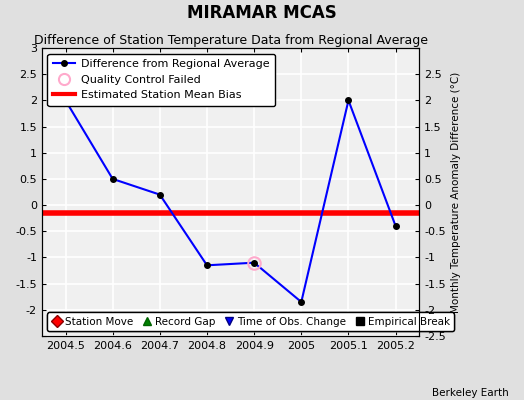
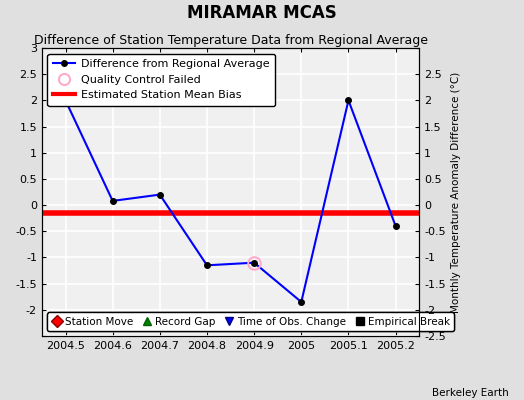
2004.6: 0.50 -> 0.08
